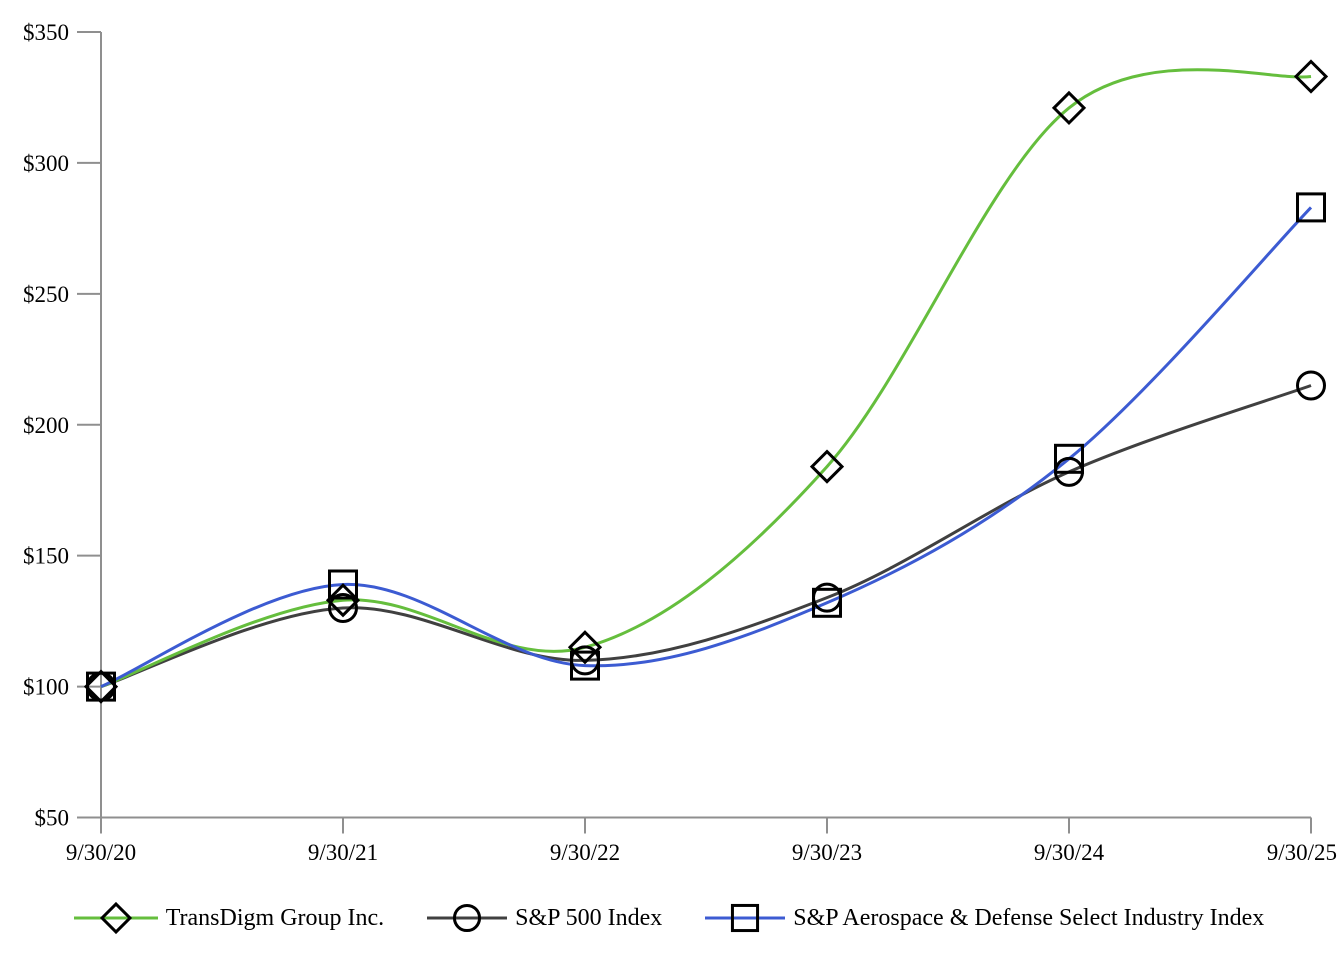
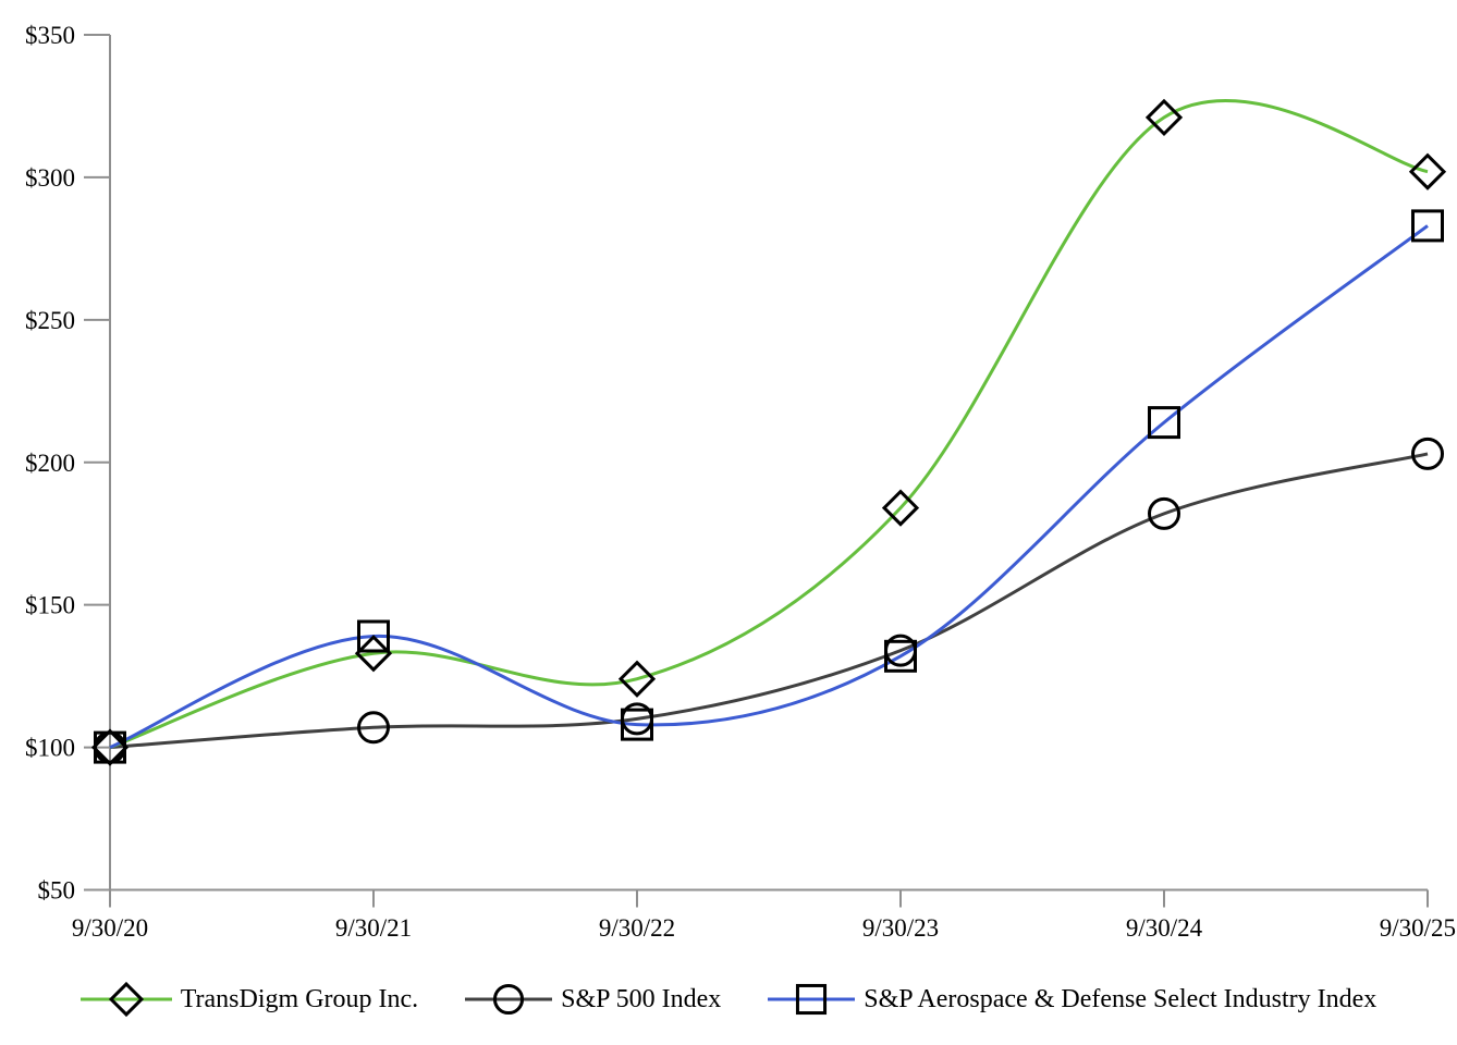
S&P 500 Index/9/30/21: $130 -> $107
TransDigm Group Inc./9/30/22: $115 -> $124
S&P Aerospace & Defense Select Industry Index/9/30/24: $187 -> $214
TransDigm Group Inc./9/30/25: $333 -> $302
S&P 500 Index/9/30/25: $215 -> $203
